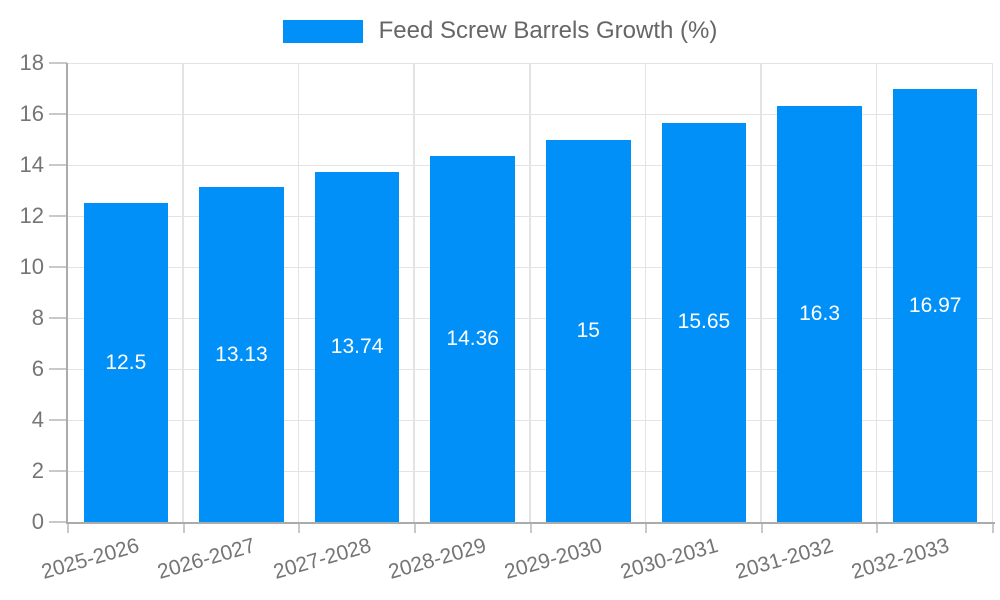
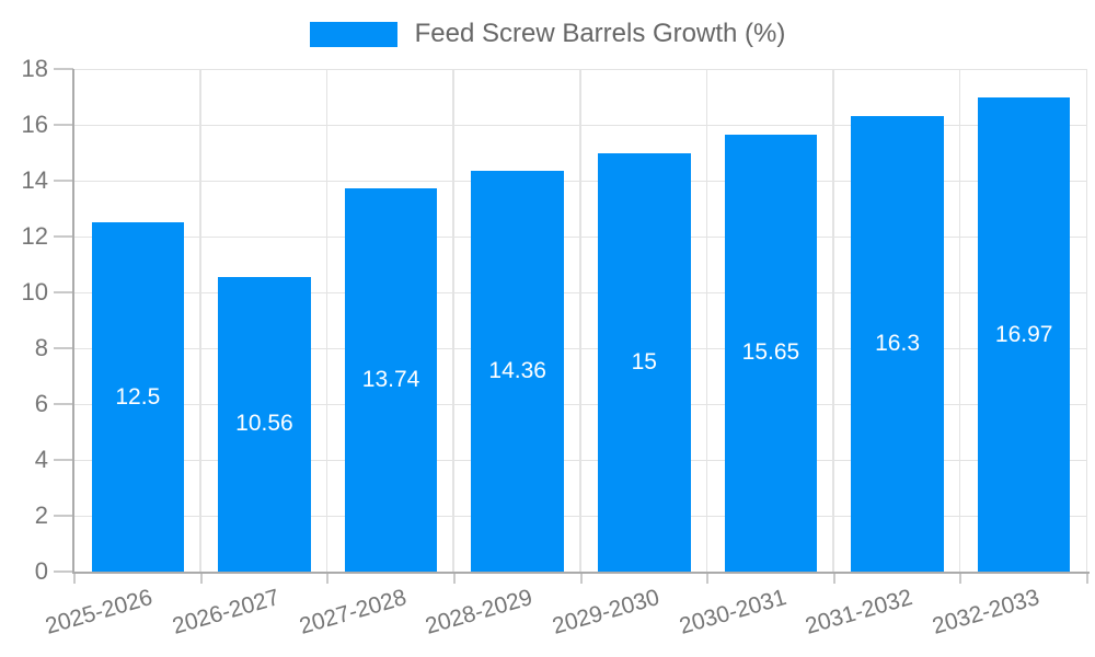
2026-2027: 13.13 -> 10.56
